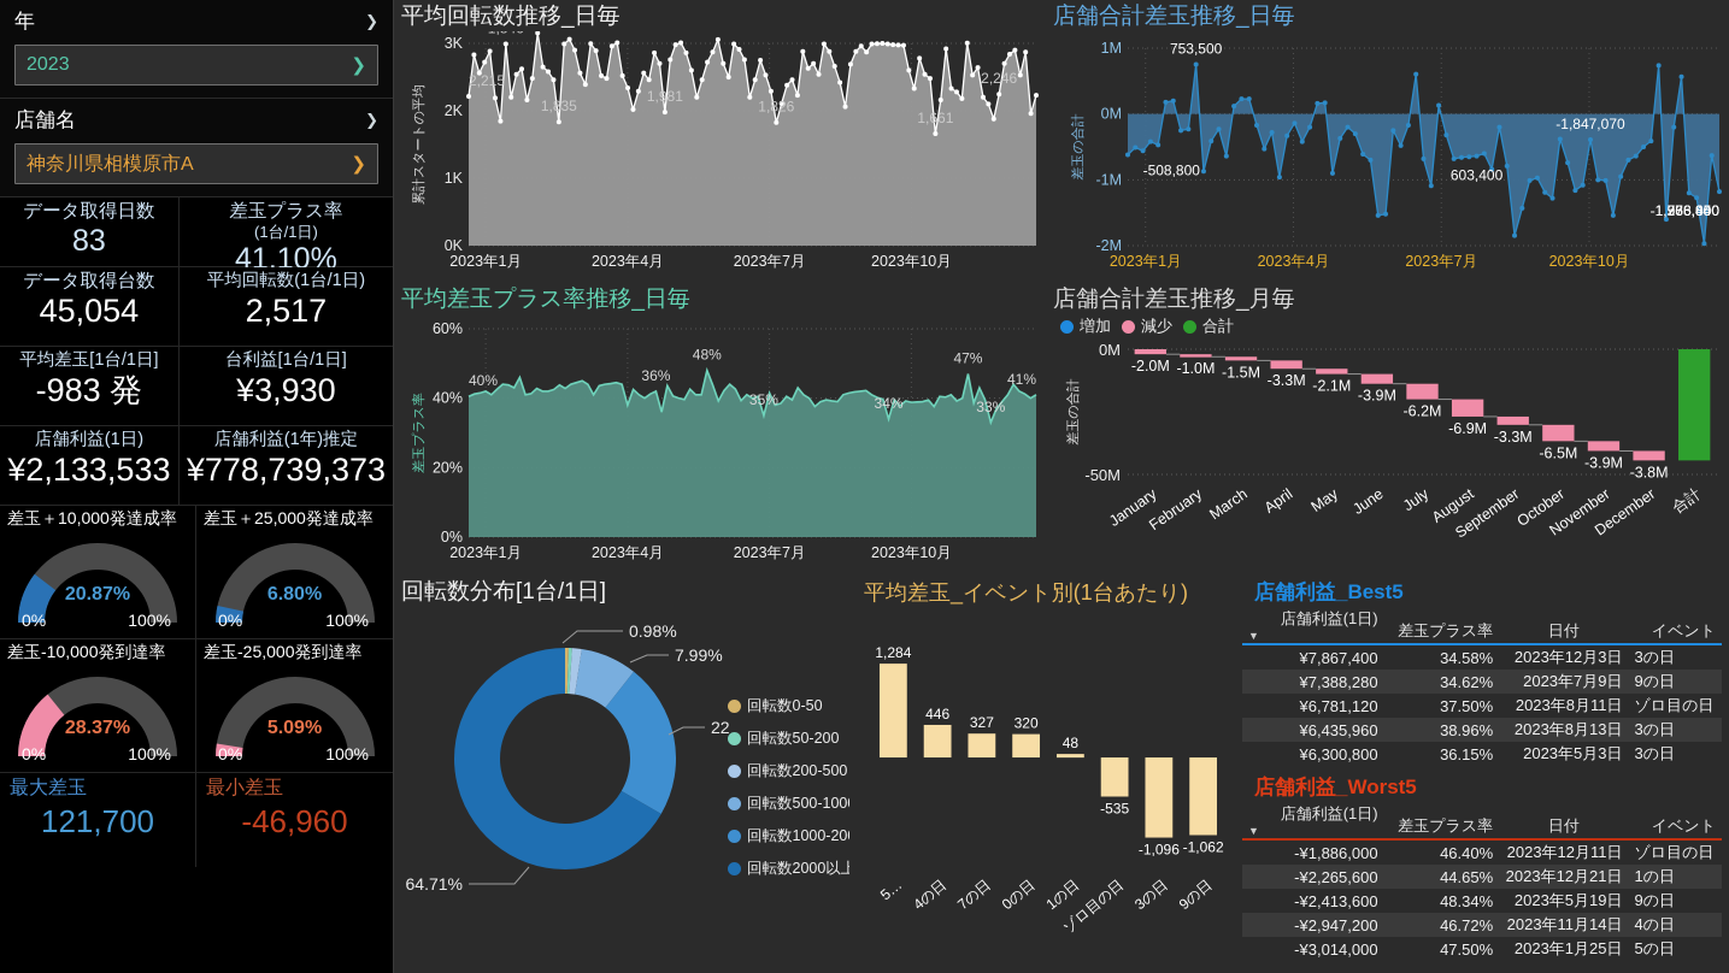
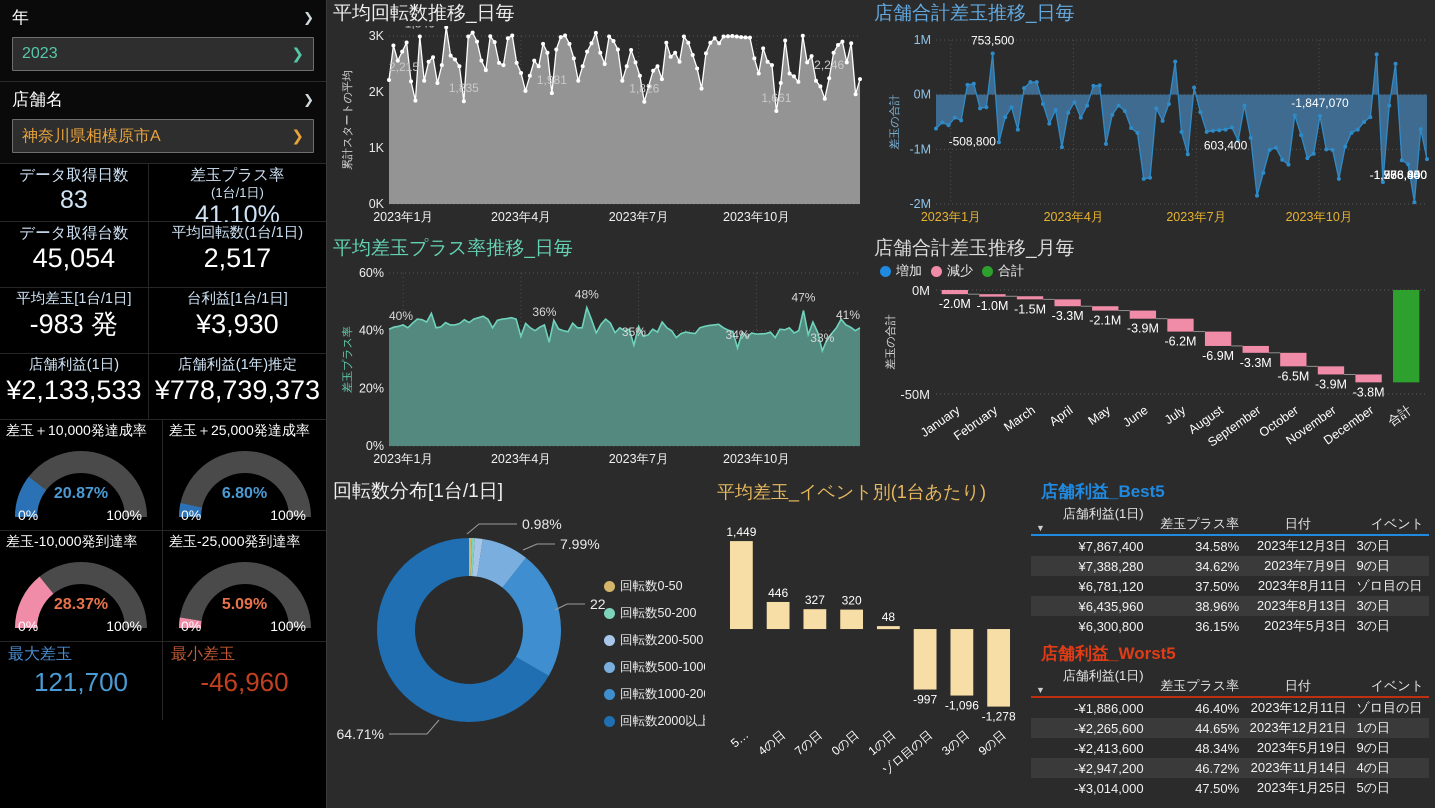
平均差玉_イベント別(1台あたり)/5…: 1,284 -> 1,449
平均差玉_イベント別(1台あたり)/ゾロ目の日: -535 -> -997
平均差玉_イベント別(1台あたり)/9の日: -1,062 -> -1,278
